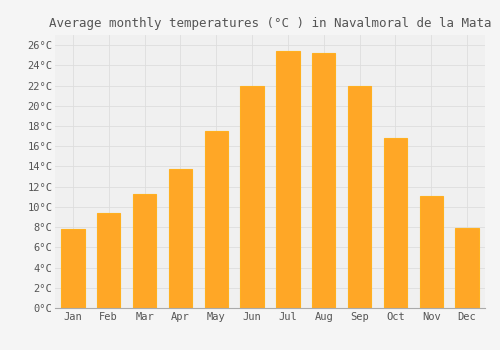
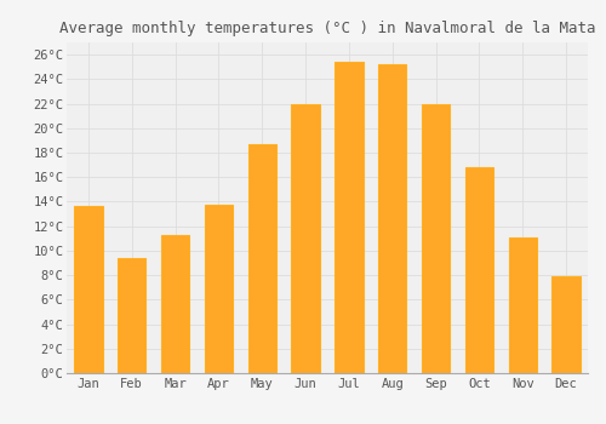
Jan: 7.8°C -> 13.6°C
May: 17.5°C -> 18.7°C
